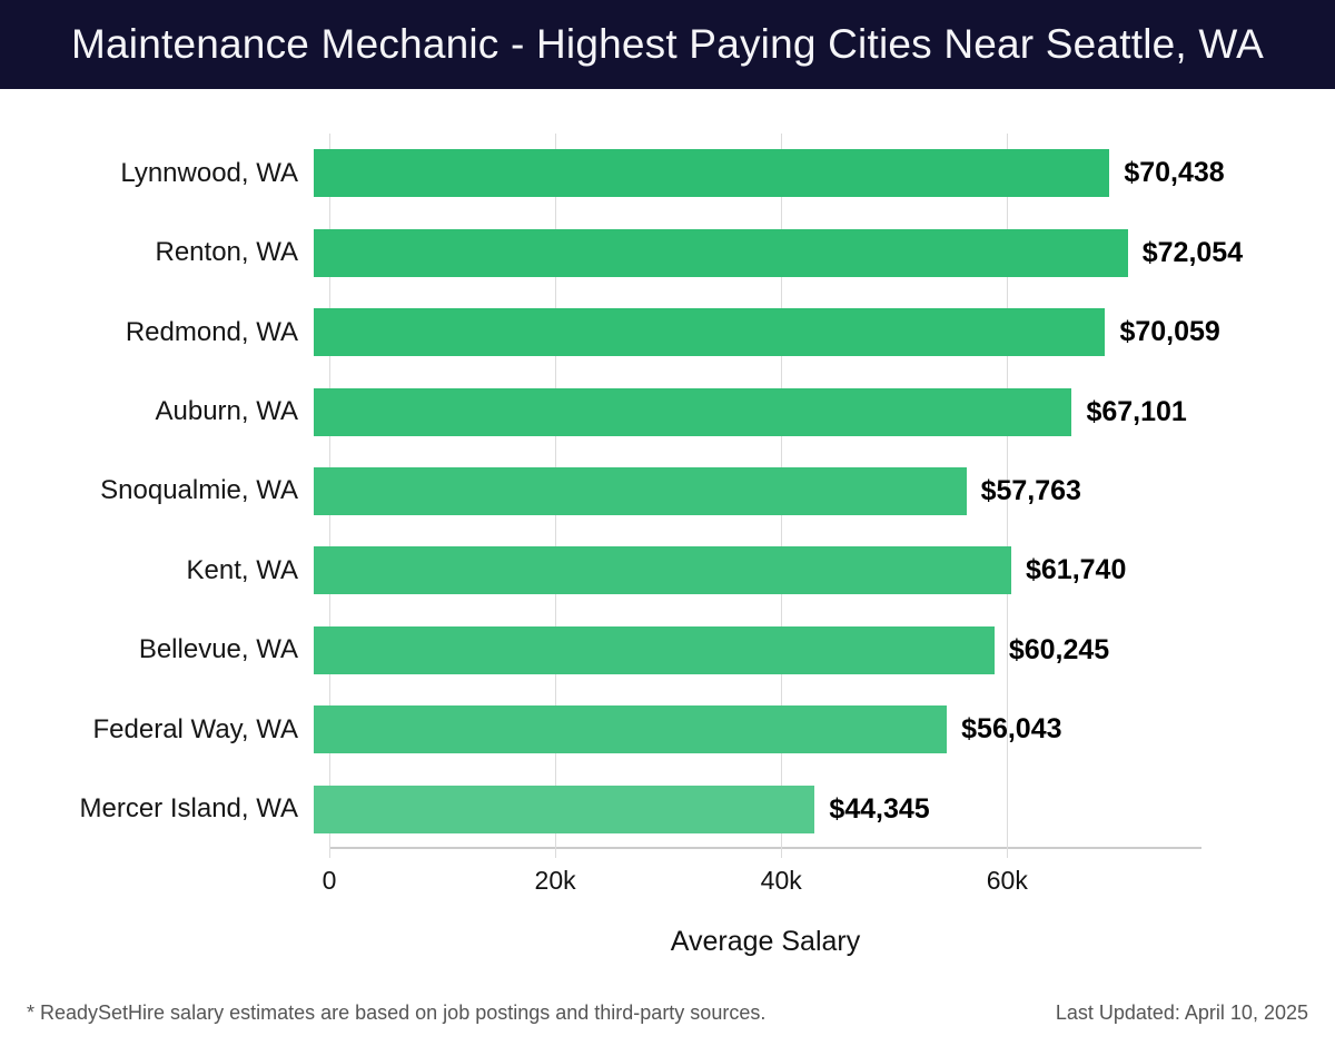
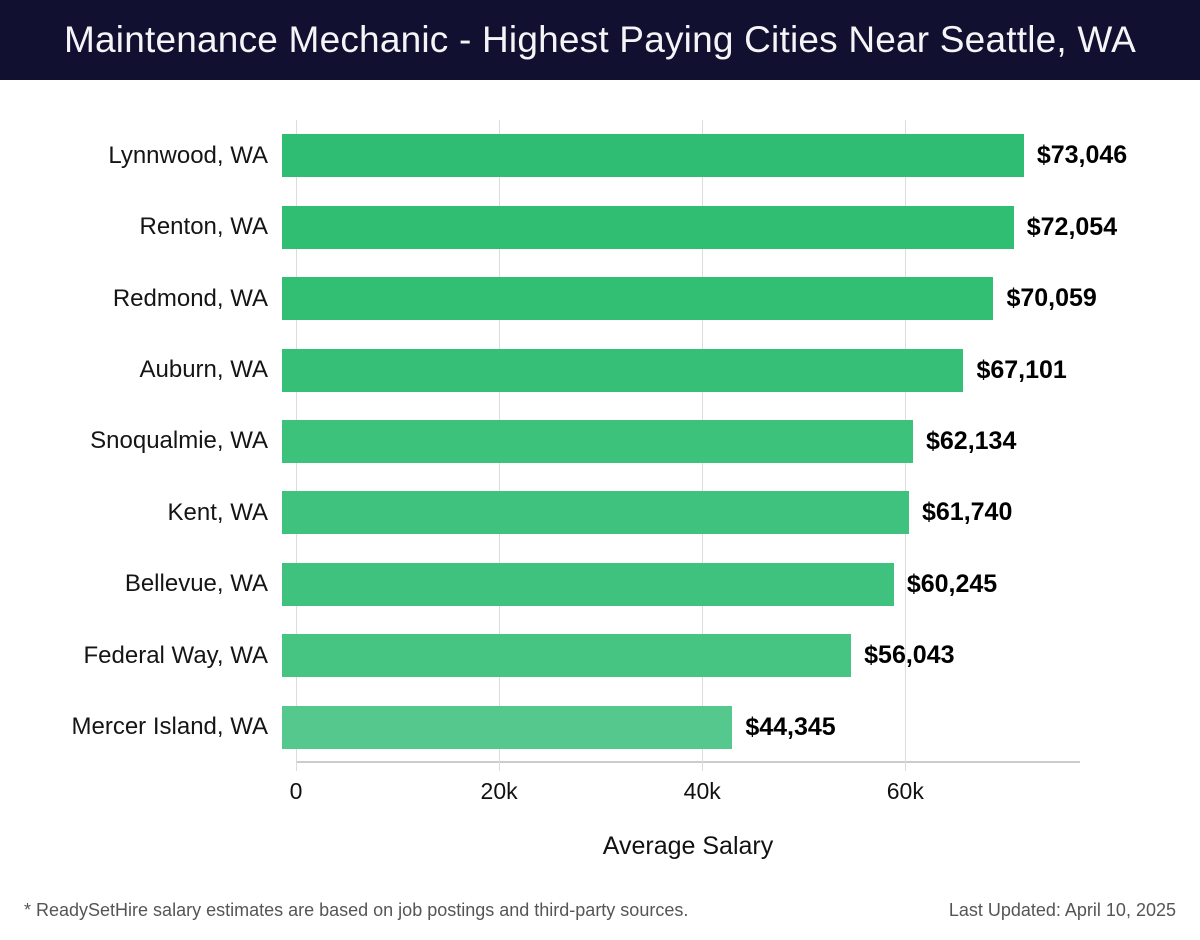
Lynnwood, WA: $70,438 -> $73,046
Snoqualmie, WA: $57,763 -> $62,134
